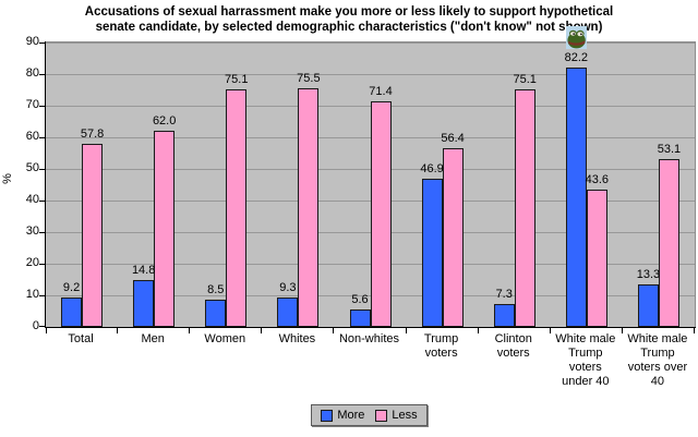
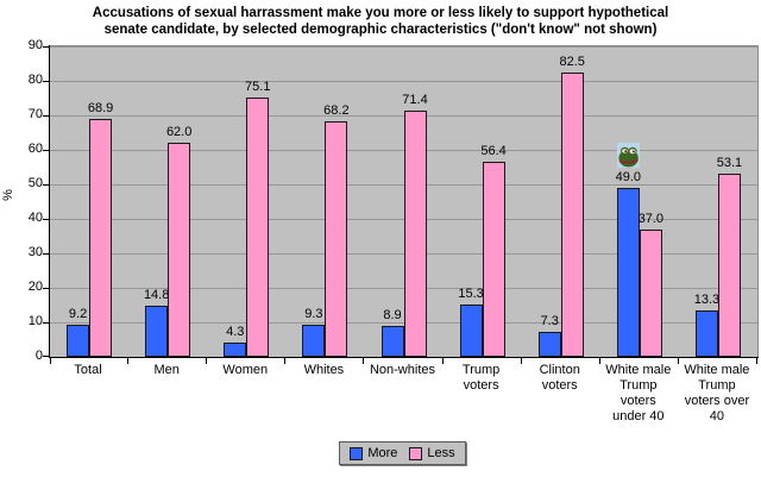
Less/Total: 57.8 -> 68.9
More/Women: 8.5 -> 4.3
Less/Whites: 75.5 -> 68.2
More/Non-whites: 5.6 -> 8.9
More/Trump voters: 46.9 -> 15.3
Less/Clinton voters: 75.1 -> 82.5
More/White male Trump voters under 40: 82.2 -> 49.0
Less/White male Trump voters under 40: 43.6 -> 37.0
